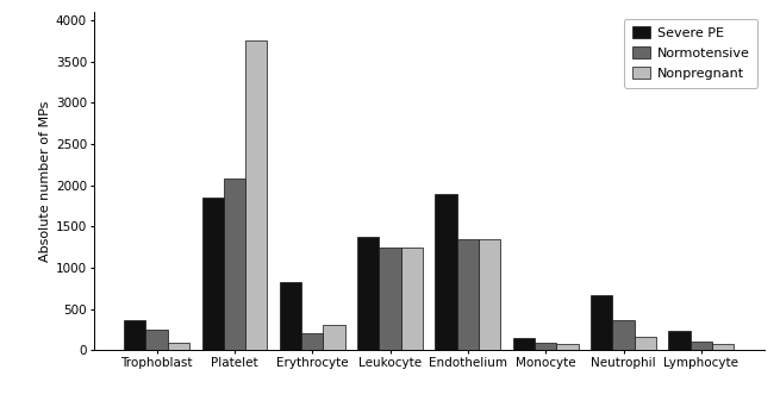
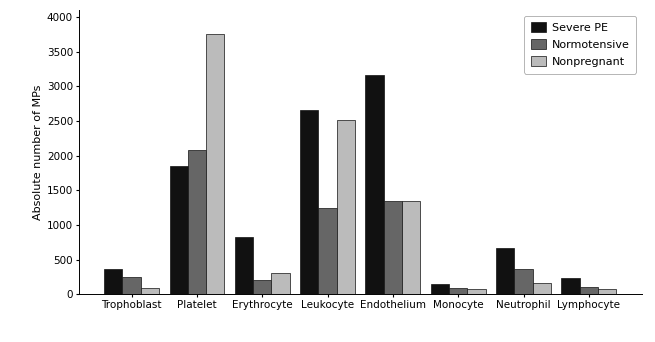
Severe PE/Leukocyte: 1380 -> 2660
Nonpregnant/Leukocyte: 1250 -> 2520
Severe PE/Endothelium: 1900 -> 3160
